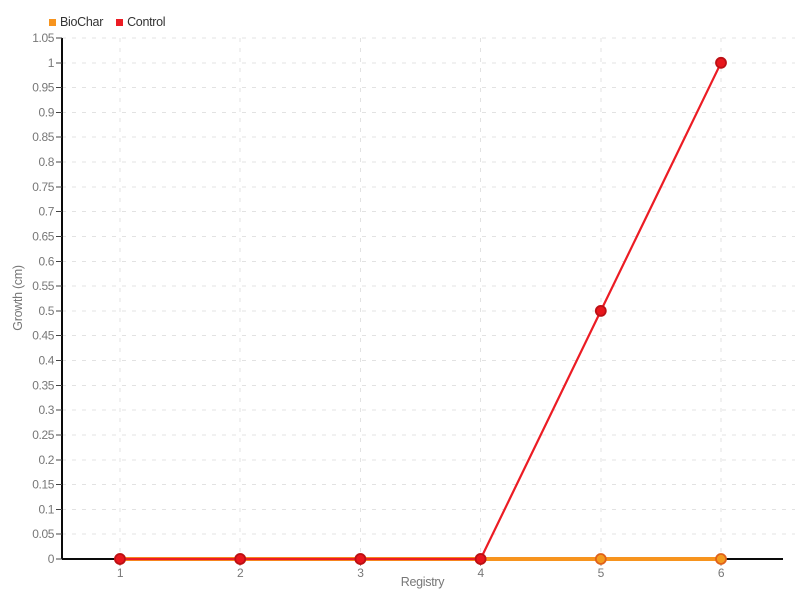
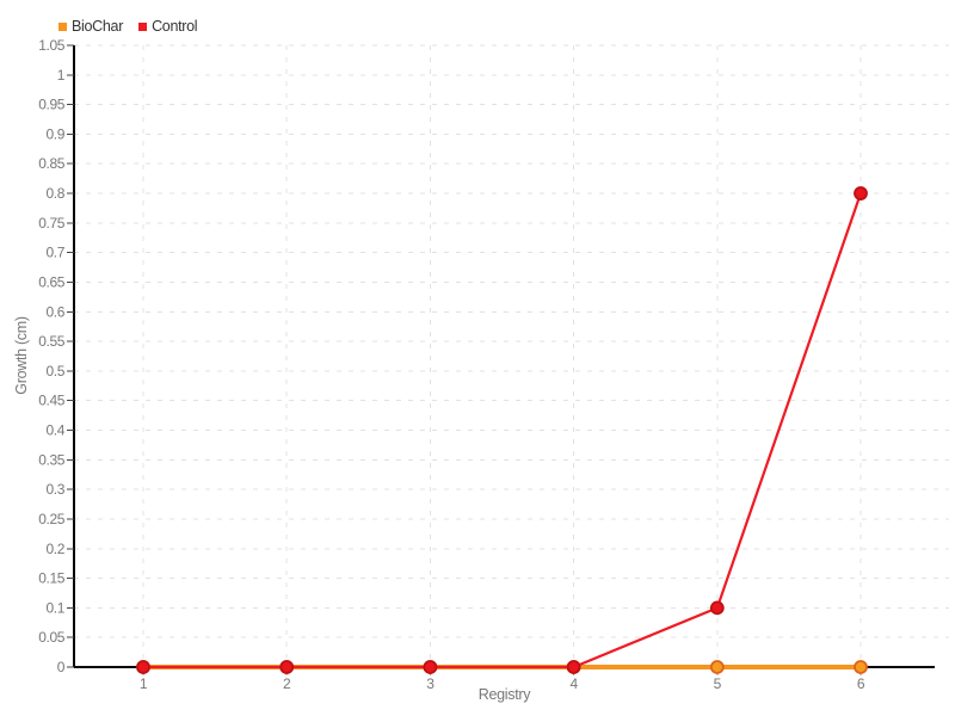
Control/5: 0.5 -> 0.1
Control/6: 1.0 -> 0.8
